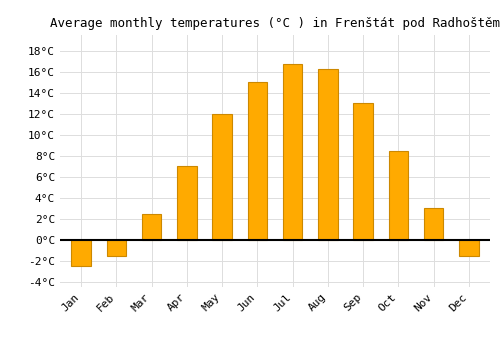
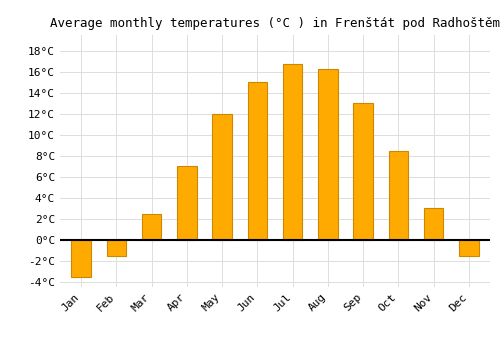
Jan: -2.5°C -> -3.5°C
